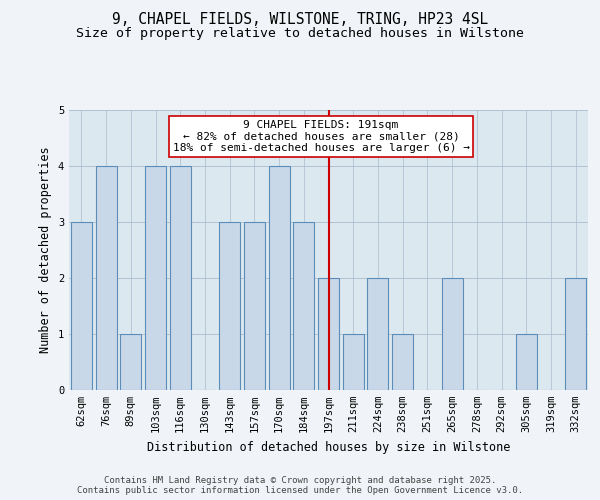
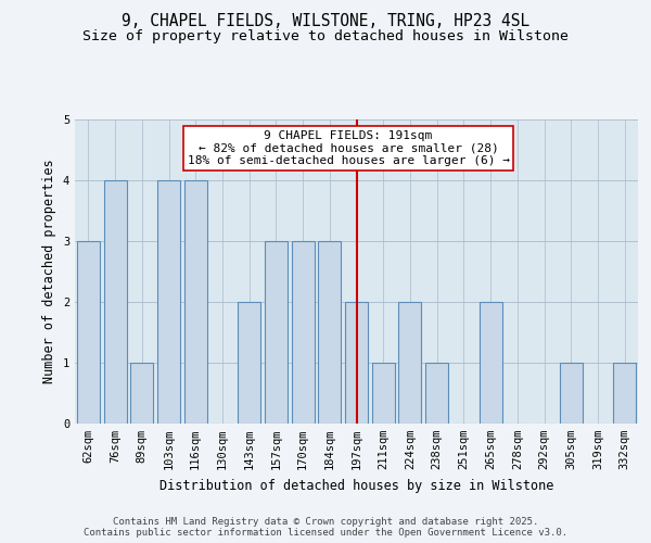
143sqm: 3 -> 2
170sqm: 4 -> 3
332sqm: 2 -> 1
